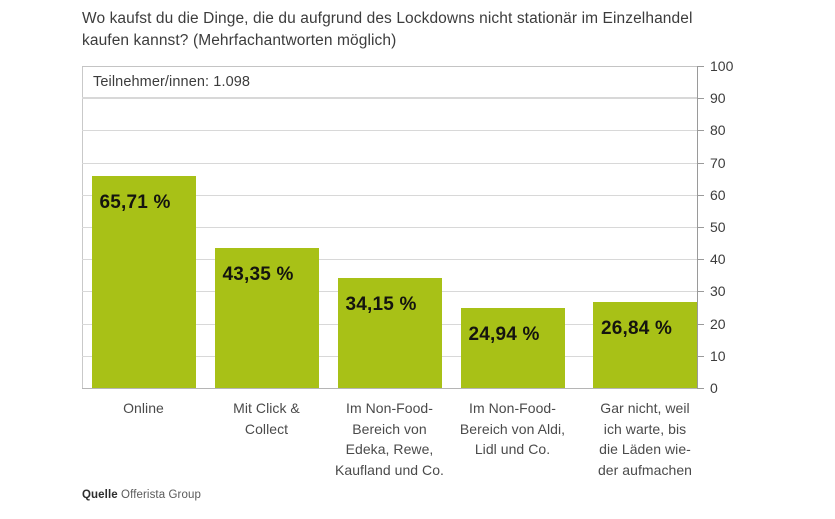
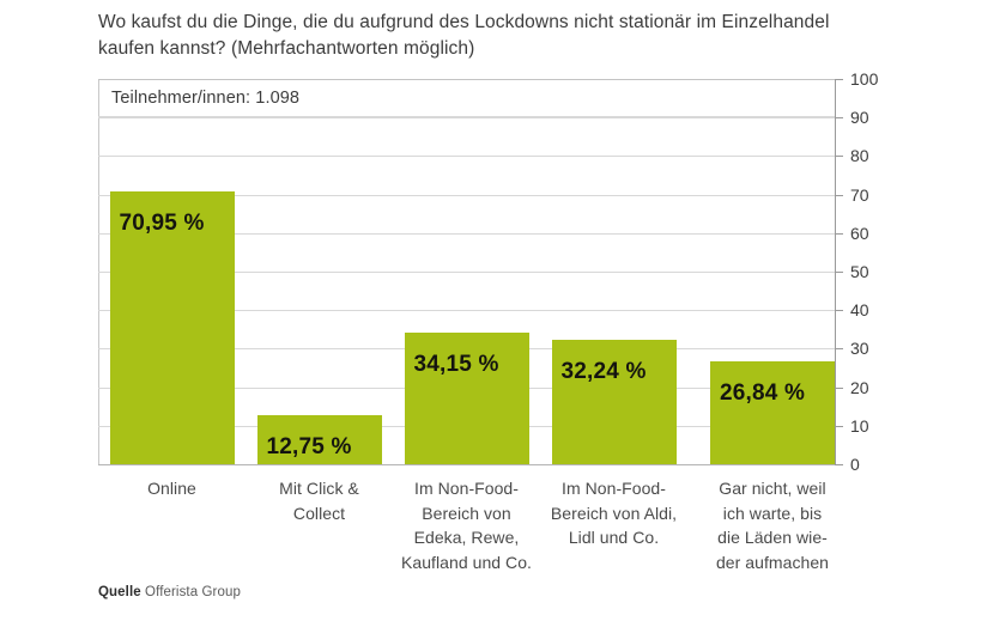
Online: 65,71 -> 70,95
Mit Click & Collect: 43,35 -> 12,75
Im Non-Food-Bereich von Aldi, Lidl und Co.: 24,94 -> 32,24
